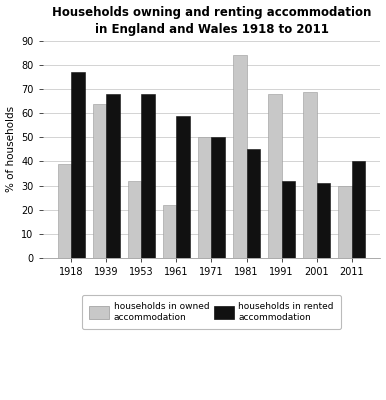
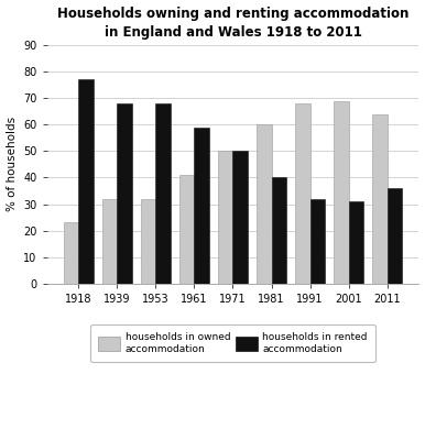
households in owned accommodation/1918: 39 -> 23
households in owned accommodation/1939: 64 -> 32
households in owned accommodation/1961: 22 -> 41
households in owned accommodation/1981: 84 -> 60
households in rented accommodation/1981: 45 -> 40
households in owned accommodation/2011: 30 -> 64
households in rented accommodation/2011: 40 -> 36
